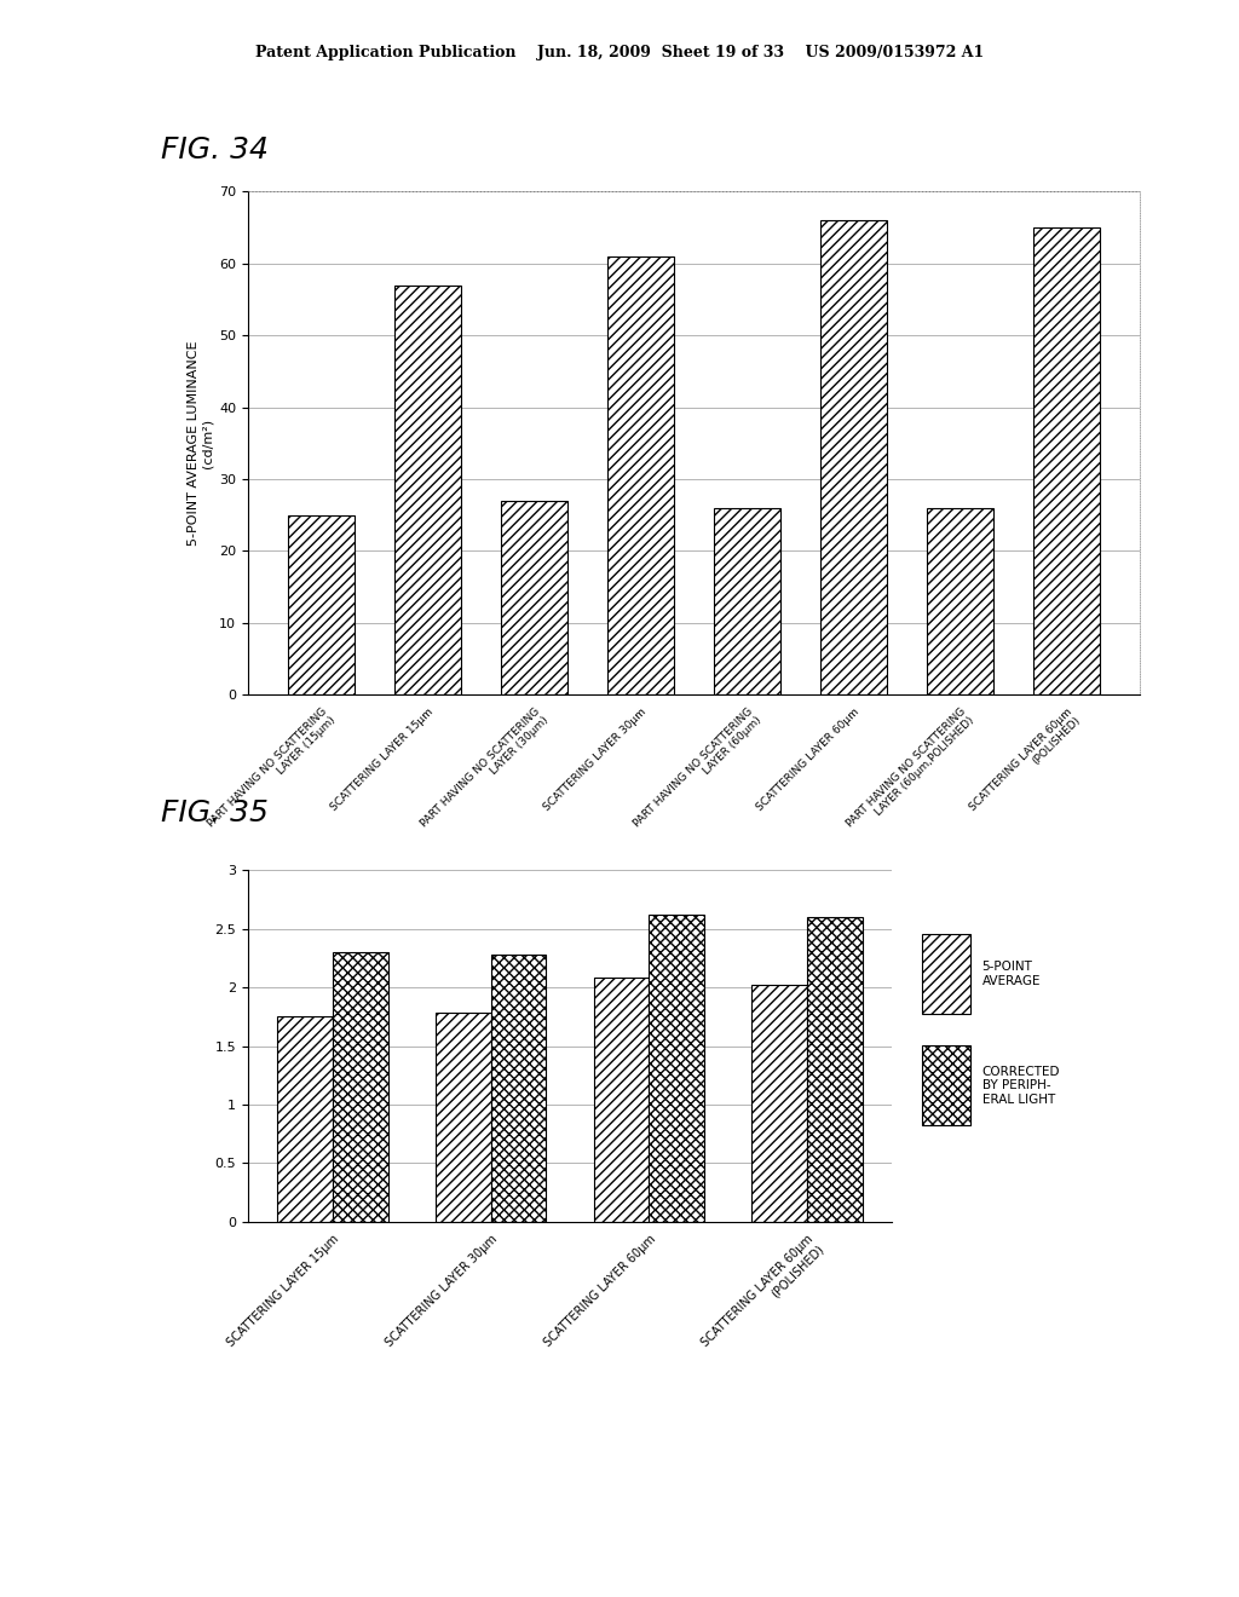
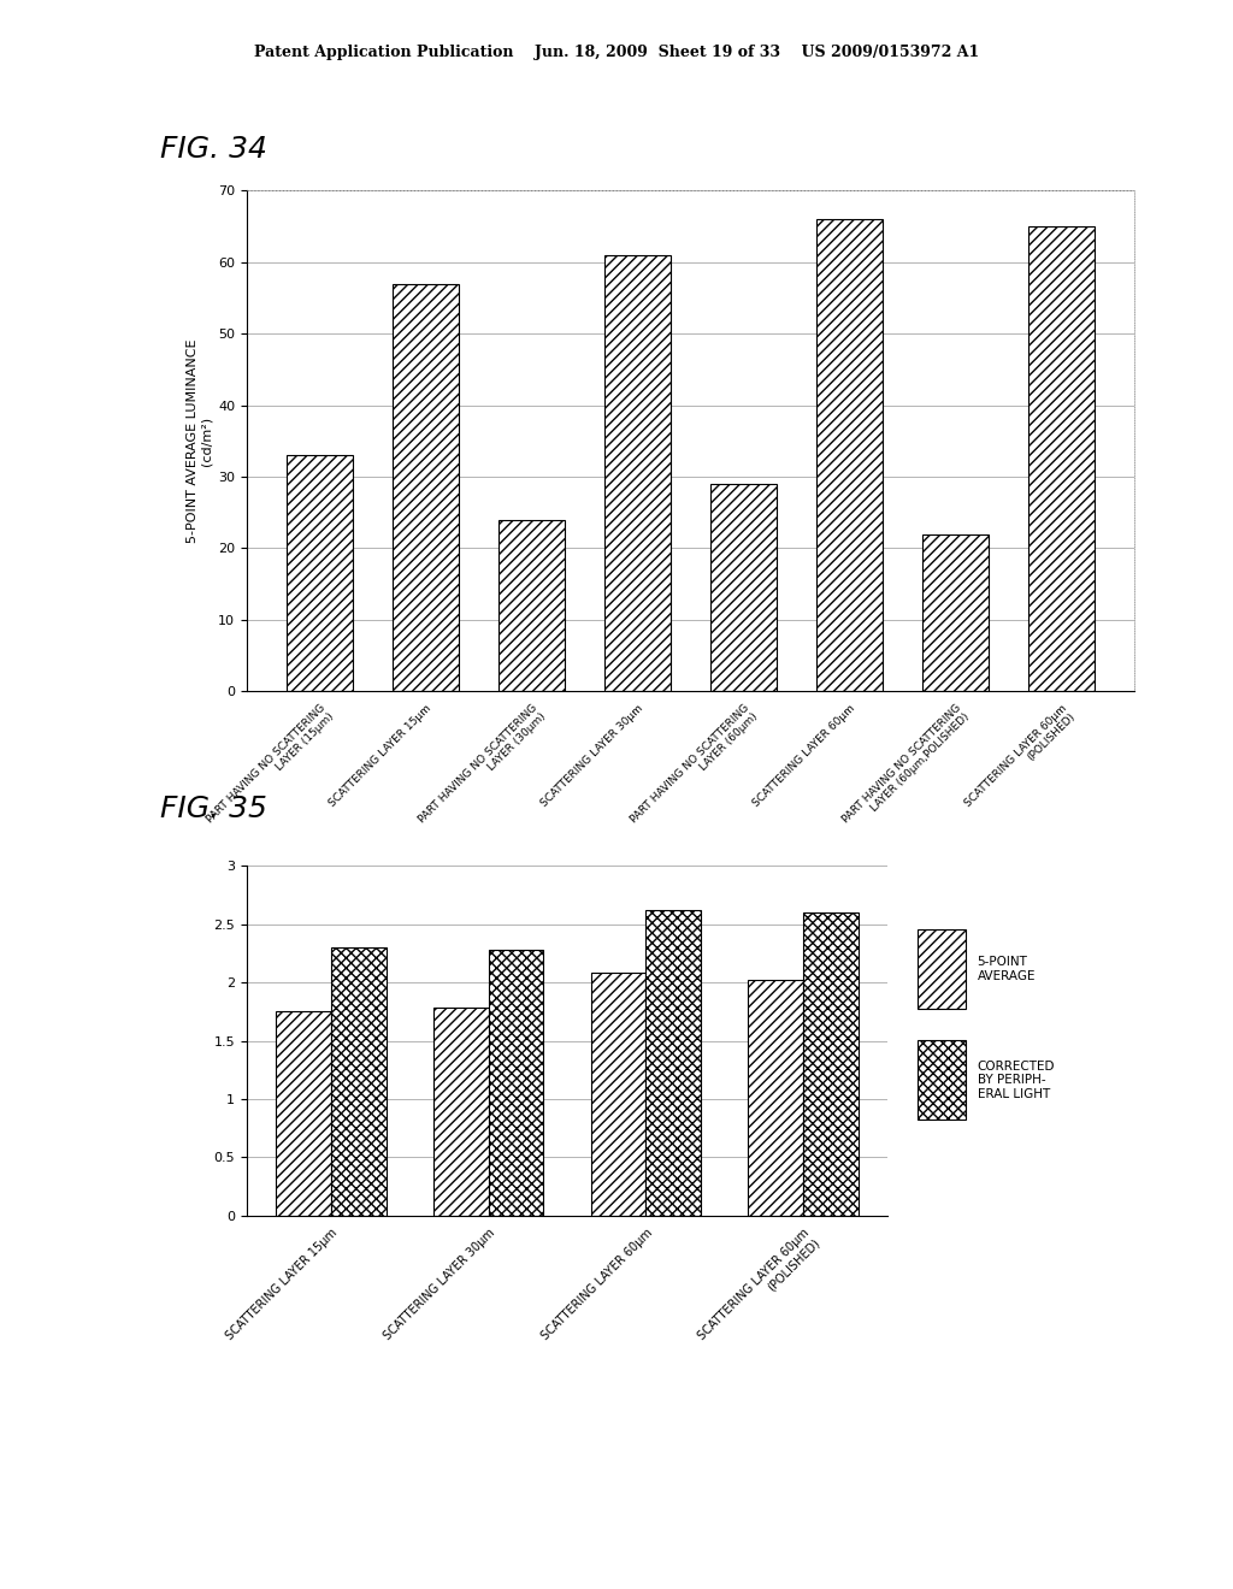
PART HAVING NO SCATTERING LAYER (15μm): 25 -> 33
PART HAVING NO SCATTERING LAYER (30μm): 27 -> 24
PART HAVING NO SCATTERING LAYER (60μm): 26 -> 29
PART HAVING NO SCATTERING LAYER (60μm,POLISHED): 26 -> 22
